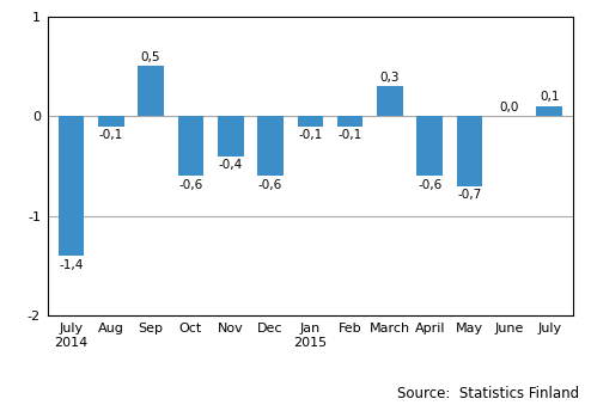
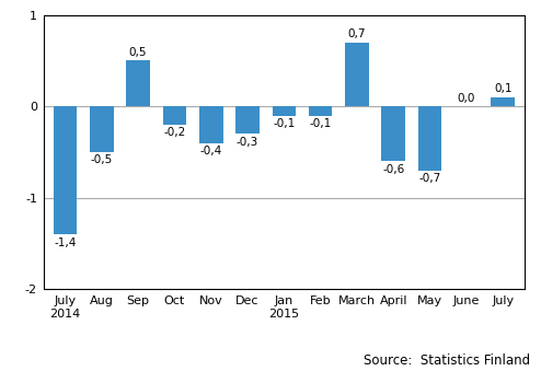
Aug: -0,1 -> -0,5
Oct: -0,6 -> -0,2
Dec: -0,6 -> -0,3
March: 0,3 -> 0,7
